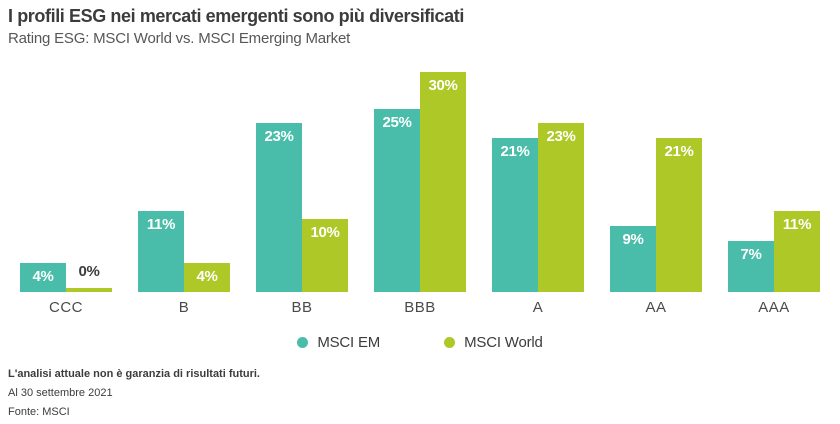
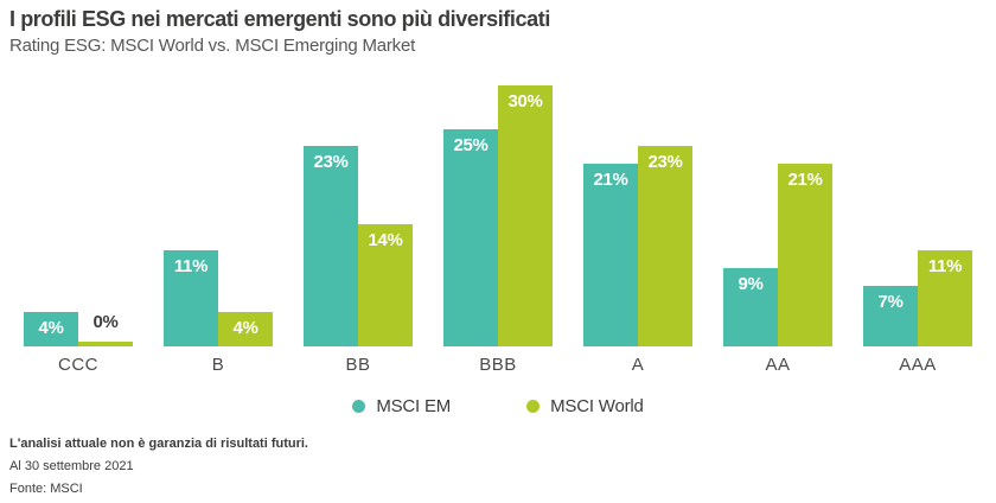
MSCI World/BB: 10% -> 14%
